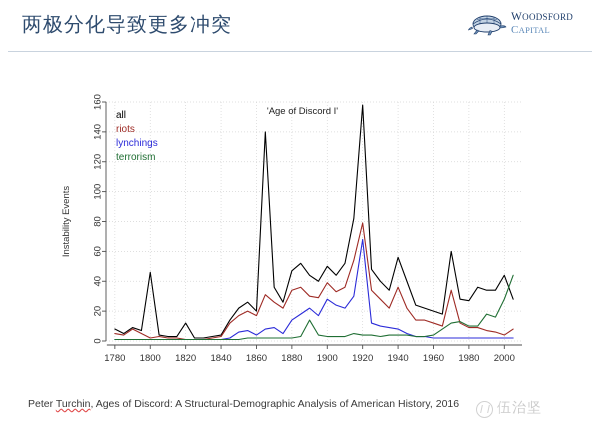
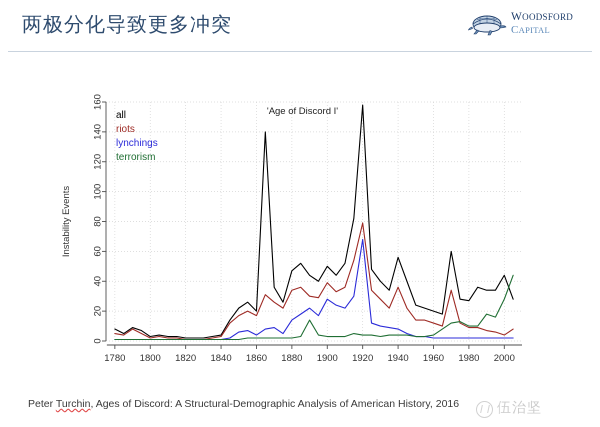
all/1800: 46 -> 3
all/1820: 12 -> 2
